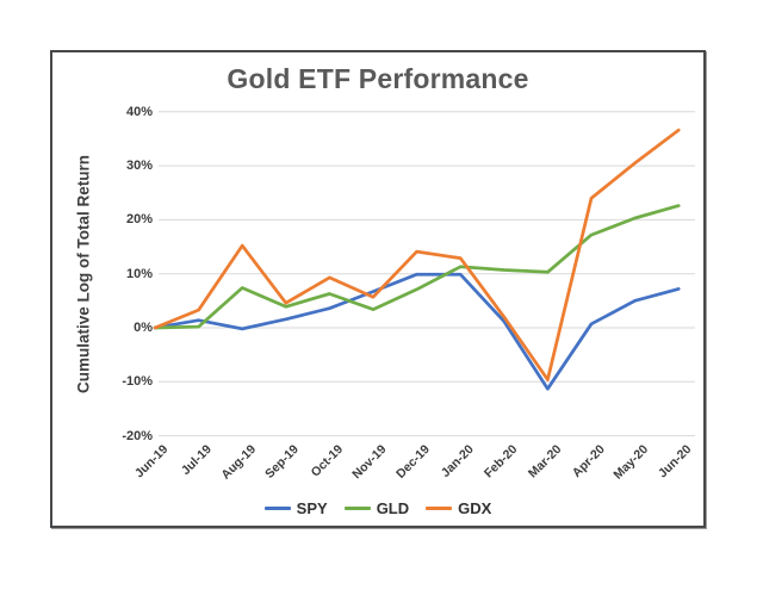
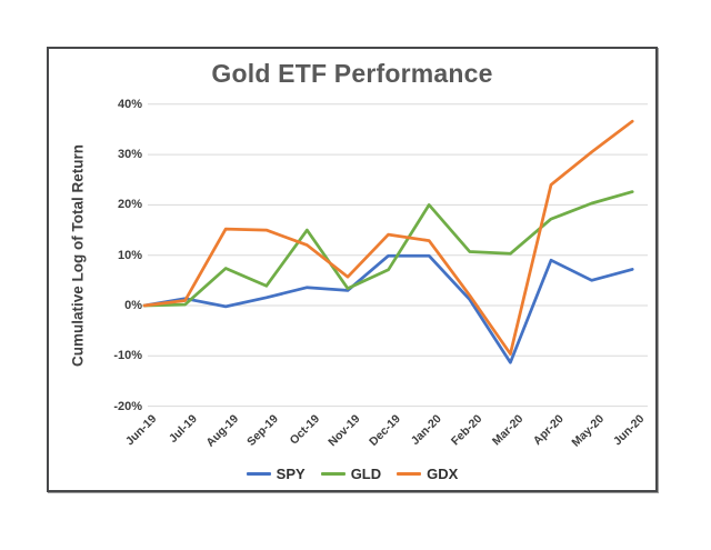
GDX/Jul-19: 3% -> 1%
GDX/Sep-19: 5% -> 15%
GLD/Oct-19: 6% -> 15%
GDX/Oct-19: 9% -> 12%
SPY/Nov-19: 7% -> 3%
GLD/Jan-20: 11% -> 20%
SPY/Apr-20: 1% -> 9%
